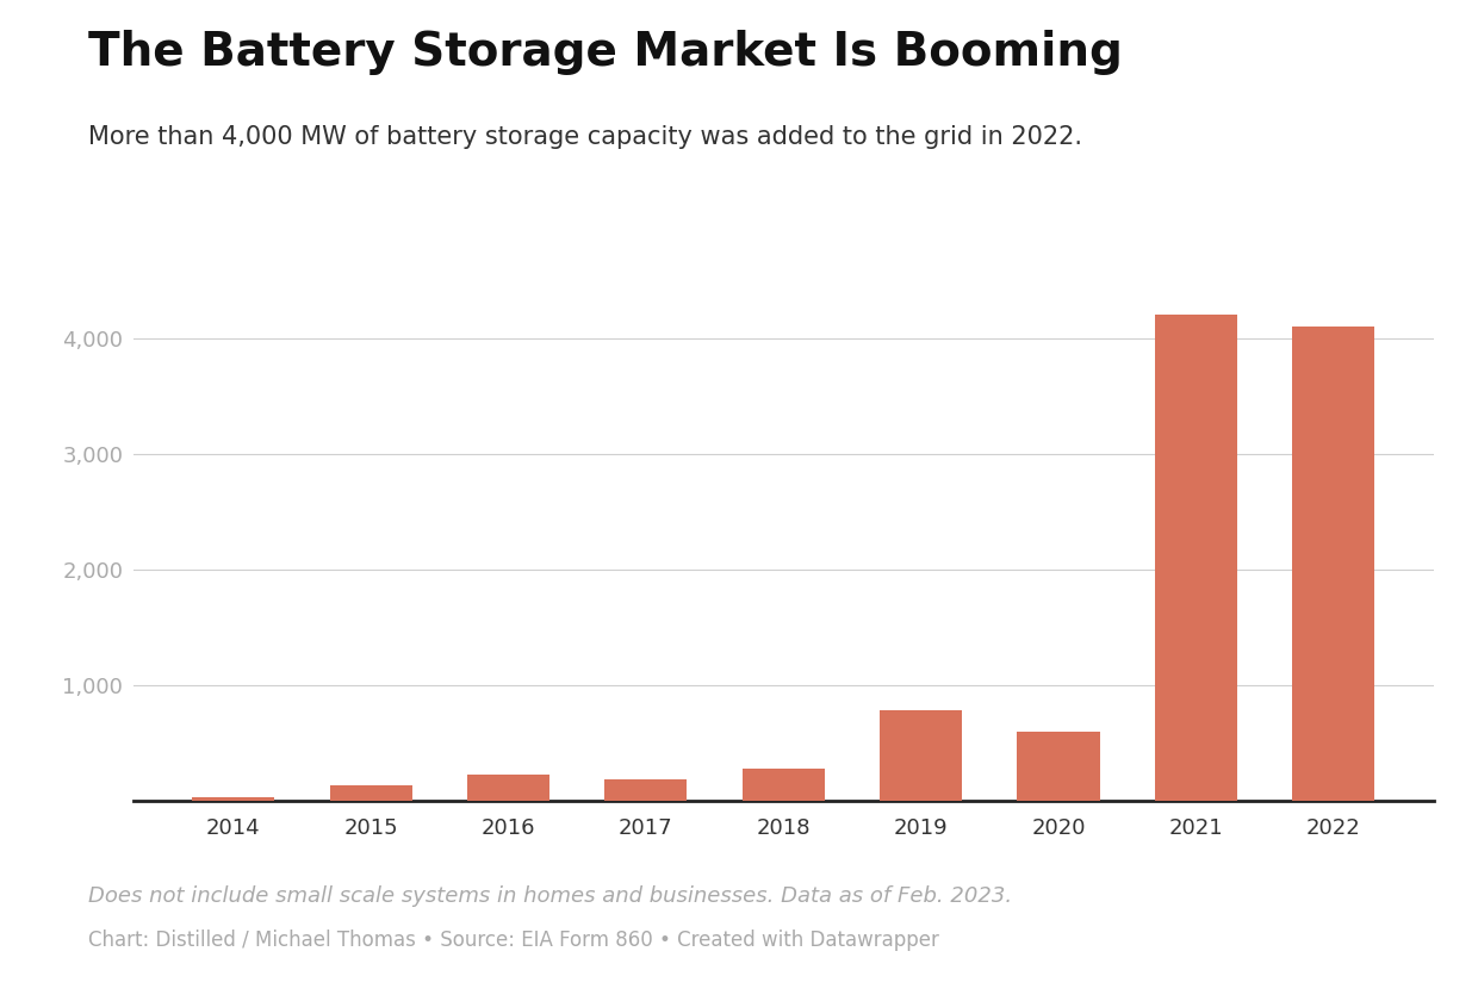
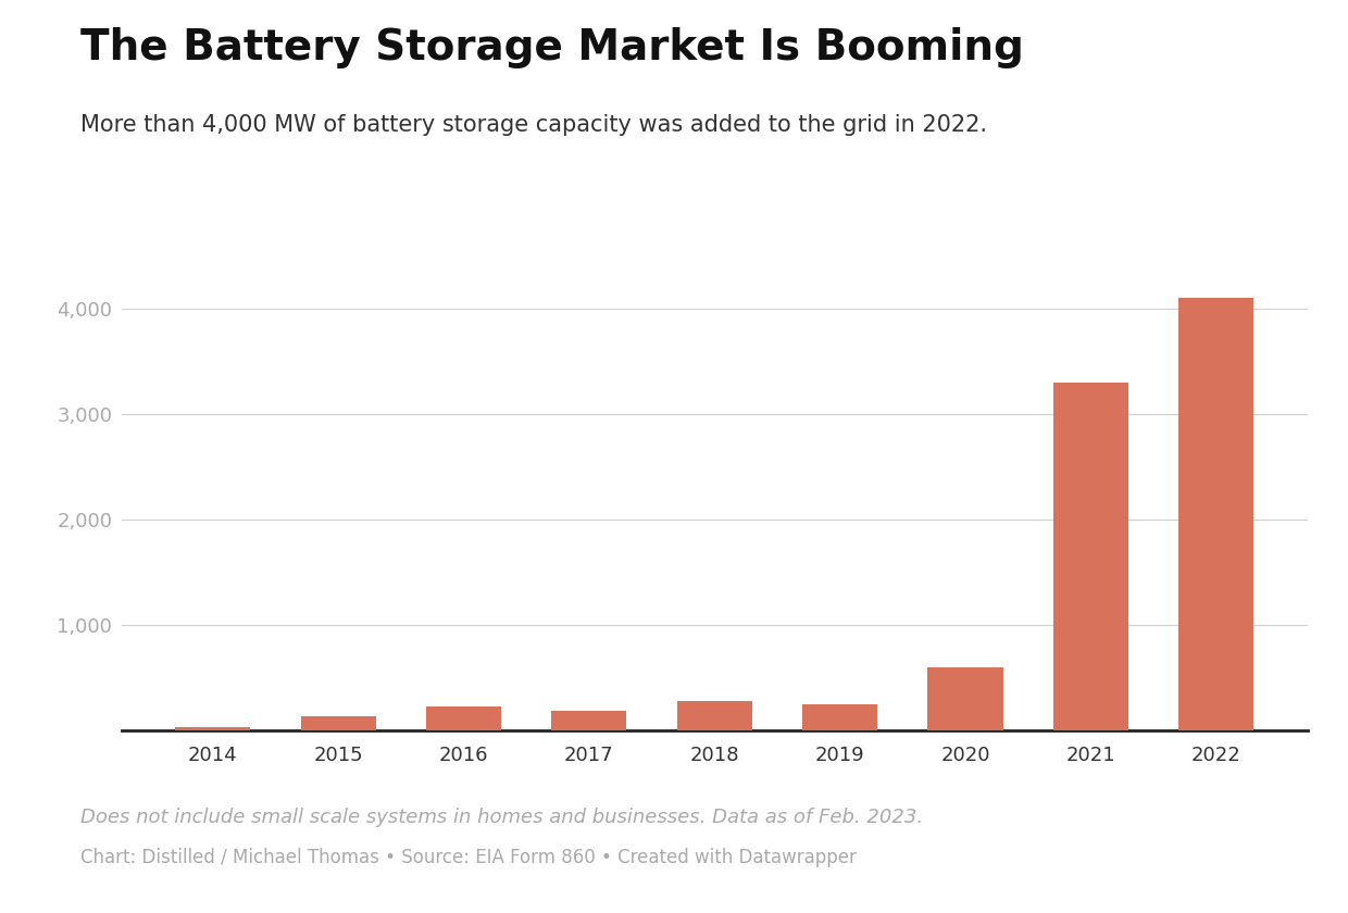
2019: 780 -> 250
2021: 4,200 -> 3,300
